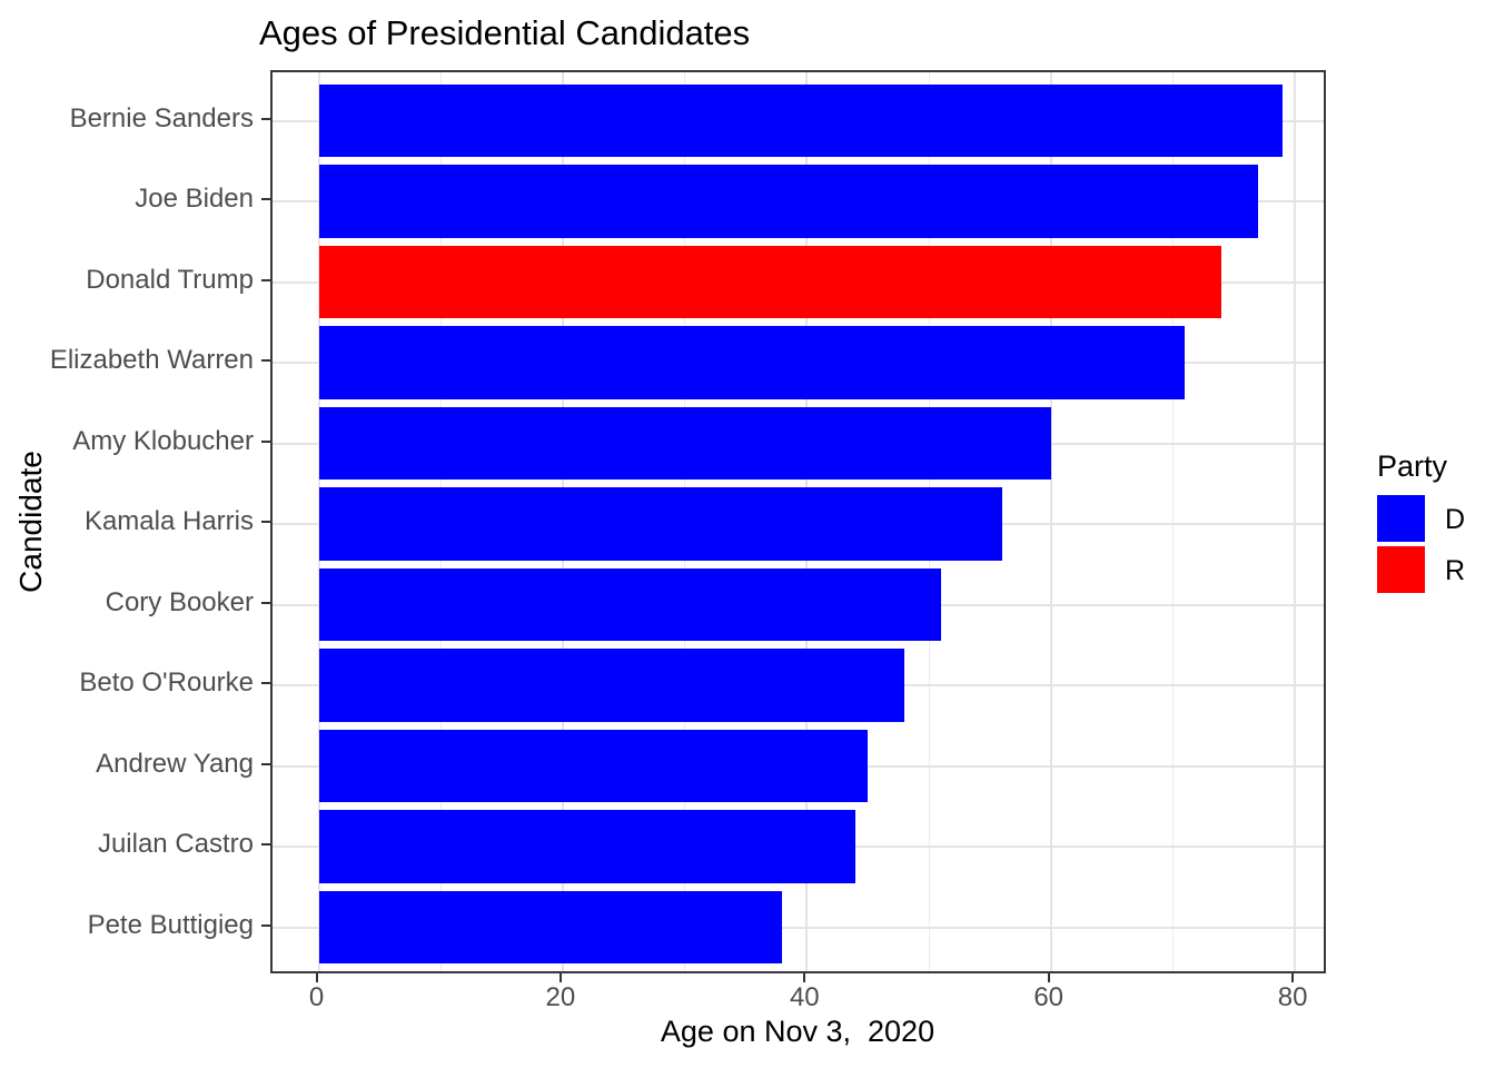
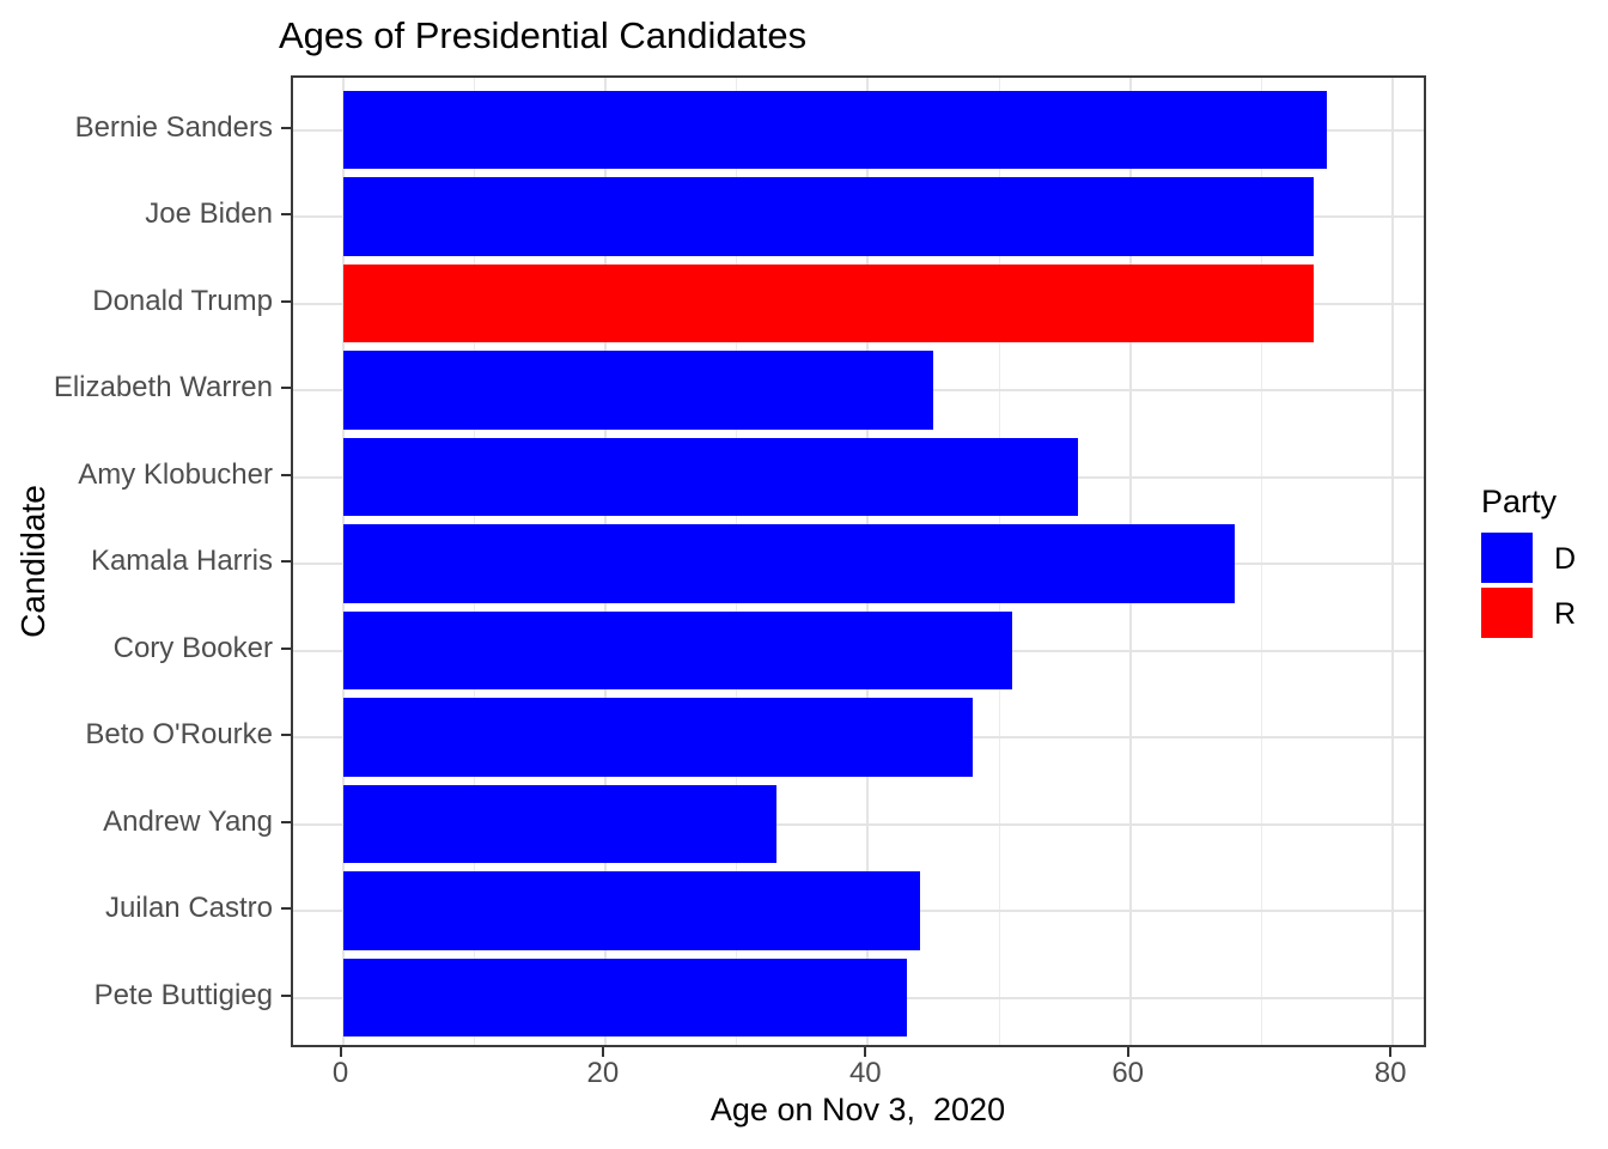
Bernie Sanders: 79 -> 75
Joe Biden: 77 -> 74
Elizabeth Warren: 71 -> 45
Amy Klobucher: 60 -> 56
Kamala Harris: 56 -> 68
Andrew Yang: 45 -> 33
Pete Buttigieg: 38 -> 43
